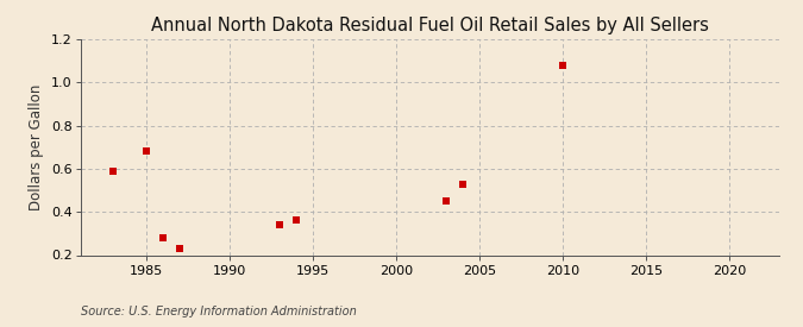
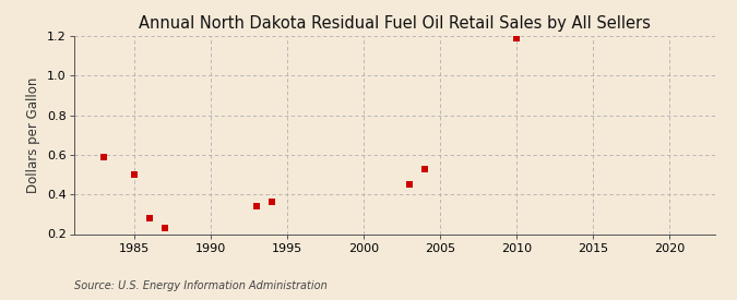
1985: 0.68 -> 0.50
2010: 1.08 -> 1.19
